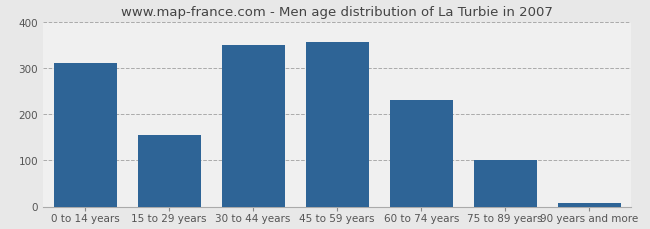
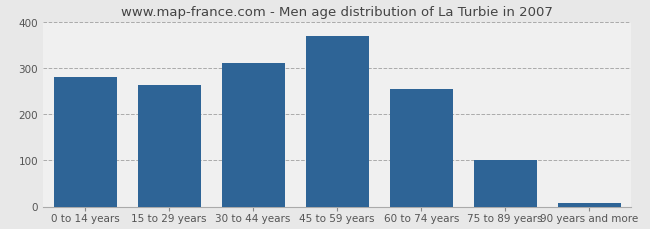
0 to 14 years: 310 -> 281
15 to 29 years: 155 -> 263
30 to 44 years: 350 -> 311
45 to 59 years: 355 -> 369
60 to 74 years: 230 -> 254
